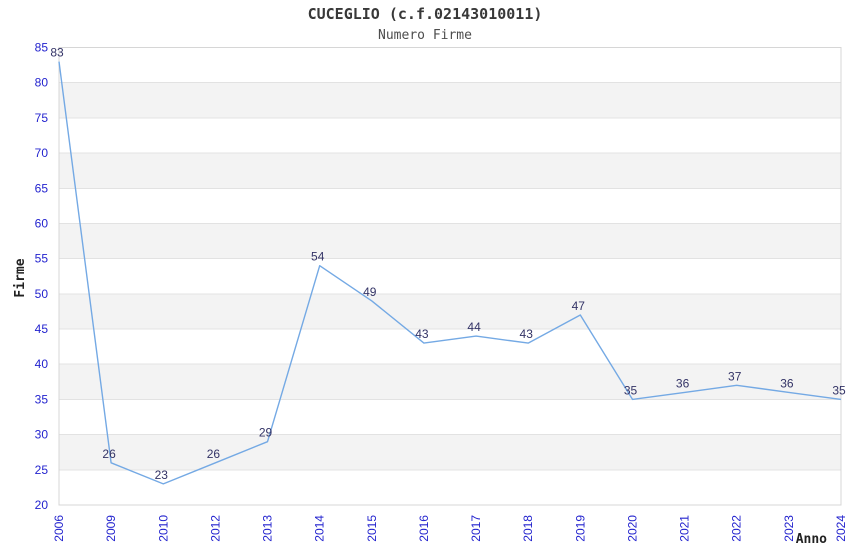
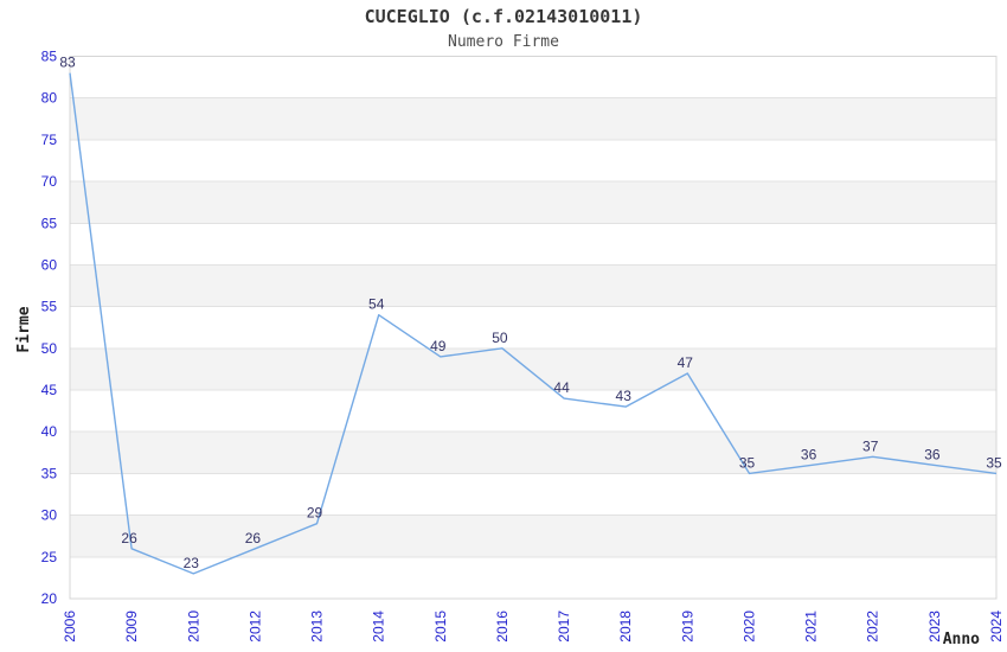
2016: 43 -> 50
